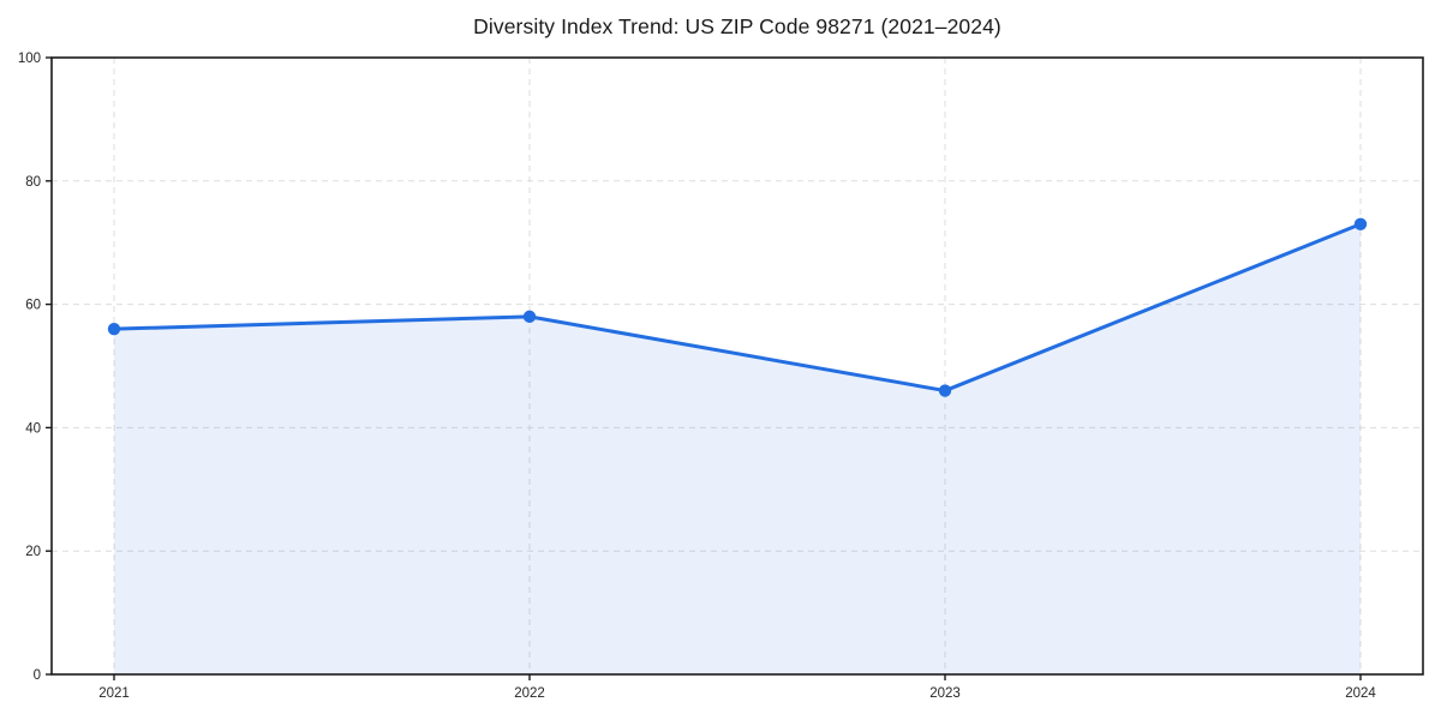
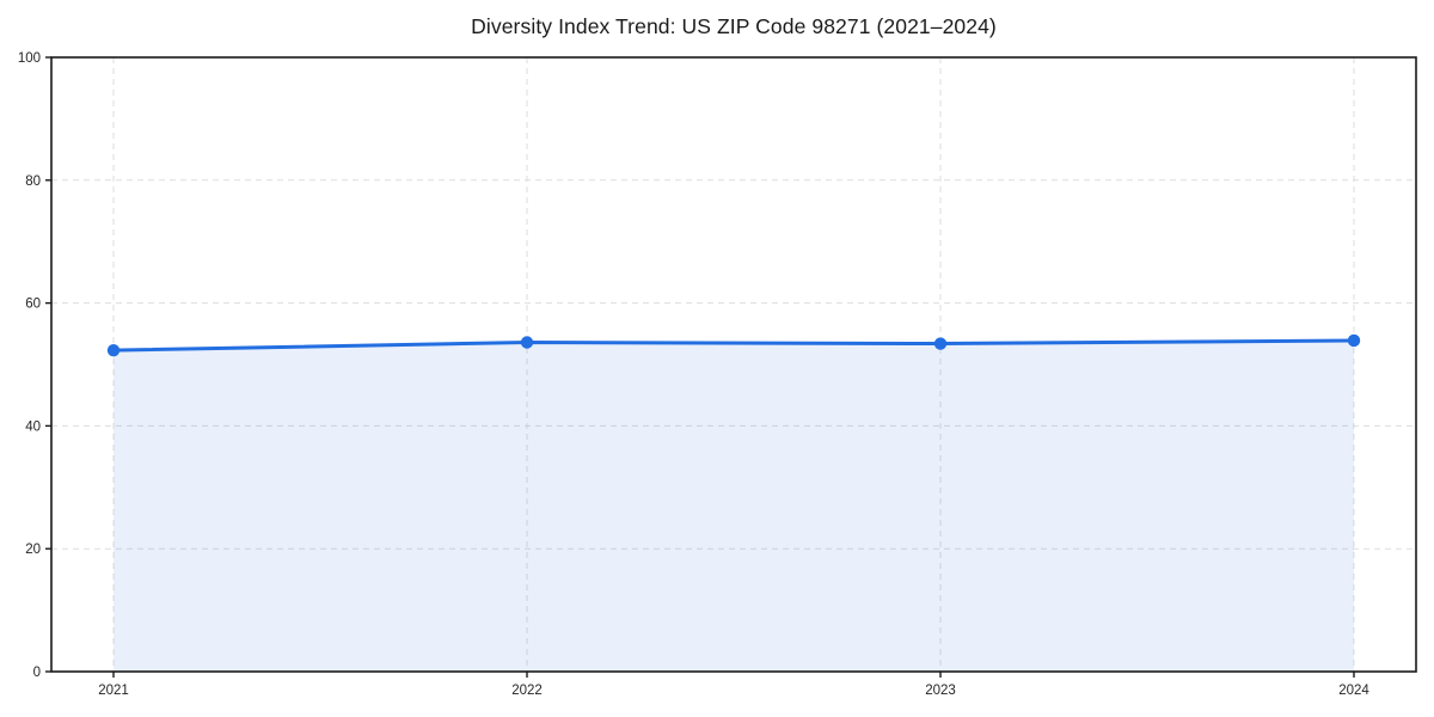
2021: 56 -> 52
2022: 58 -> 54
2023: 46 -> 53
2024: 73 -> 54
